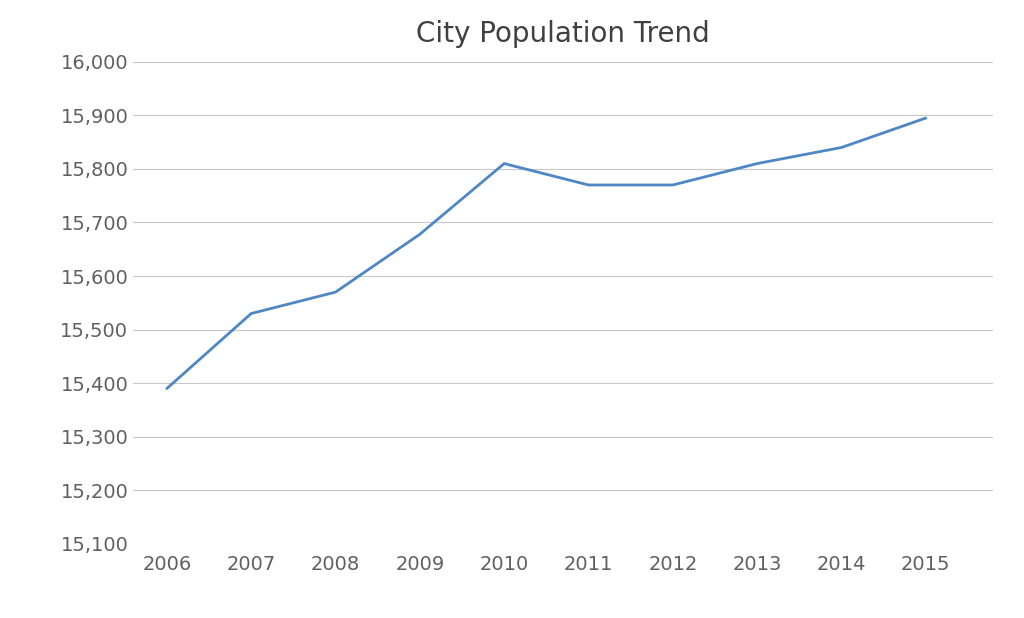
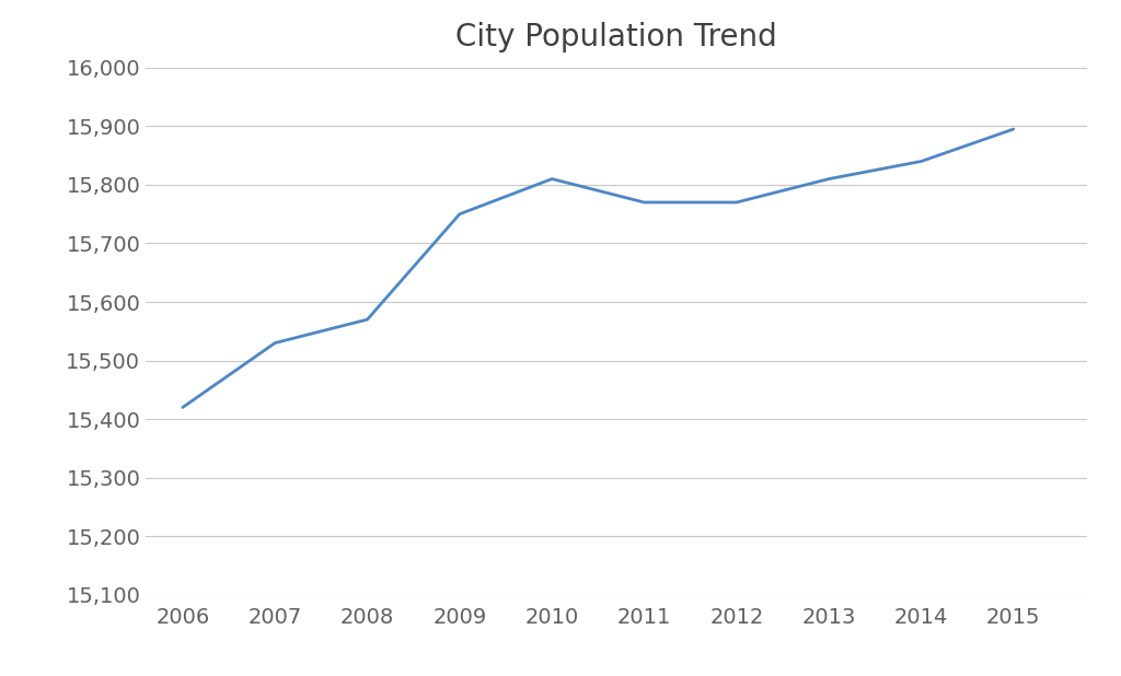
2006: 15,390 -> 15,420
2009: 15,678 -> 15,750
